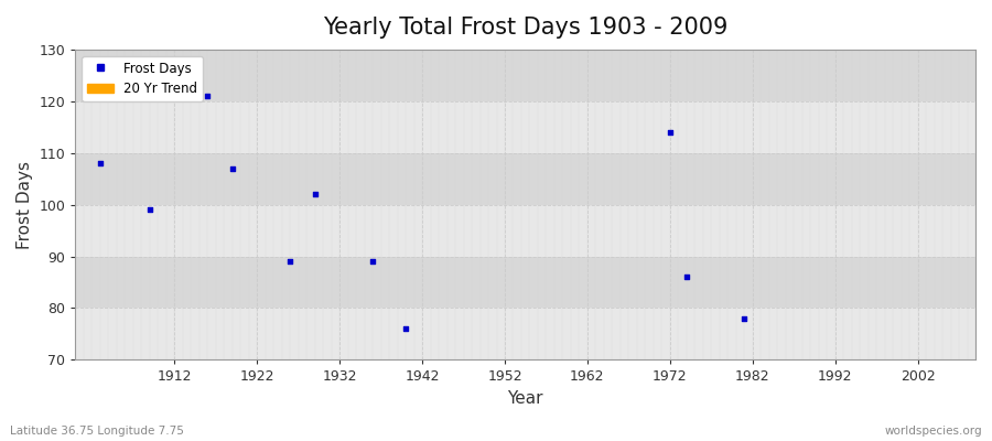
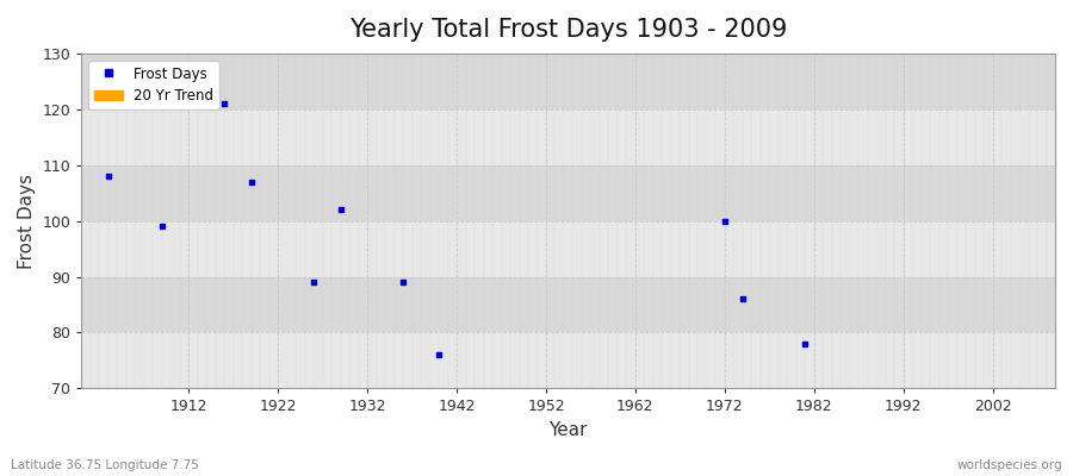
1972: 114 -> 100
